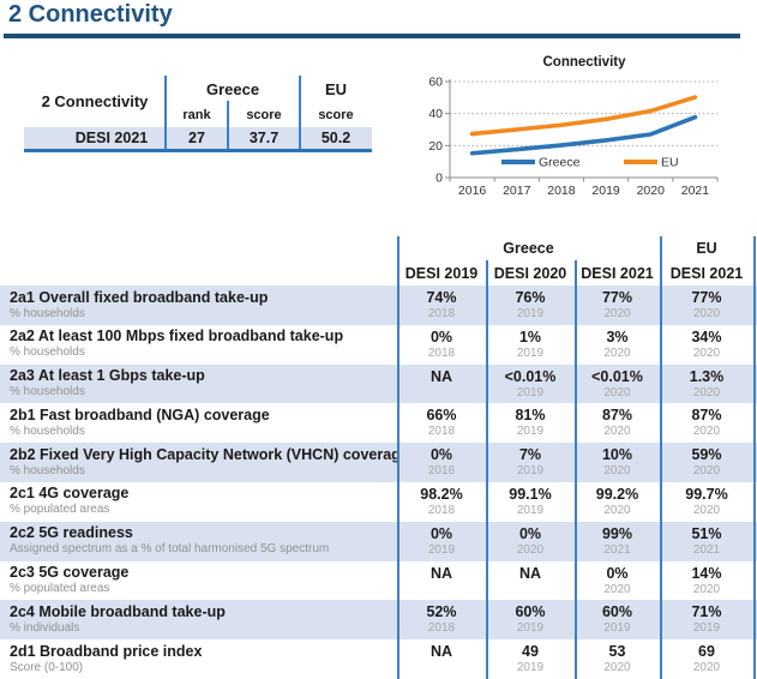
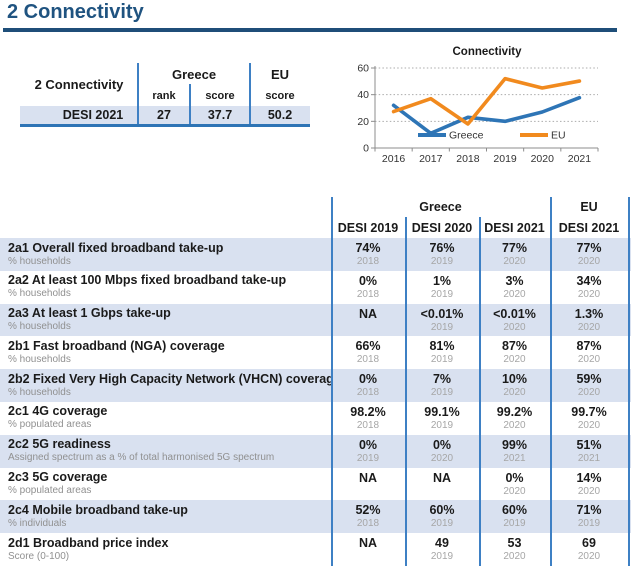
Greece/2016: 15 -> 32
Greece/2017: 18 -> 11
EU/2017: 30 -> 37
Greece/2018: 20 -> 23
EU/2018: 33 -> 18
Greece/2019: 23 -> 20
EU/2019: 36 -> 52
EU/2020: 42 -> 45
